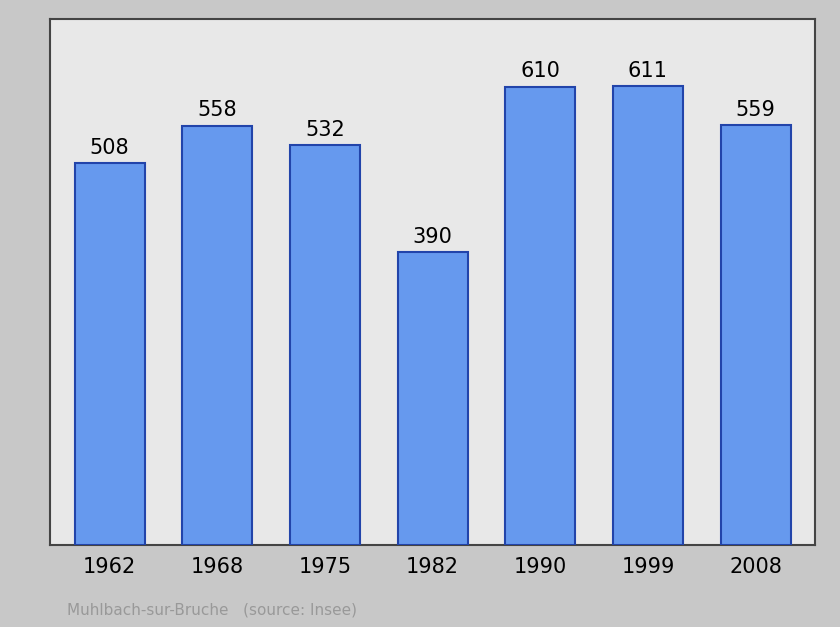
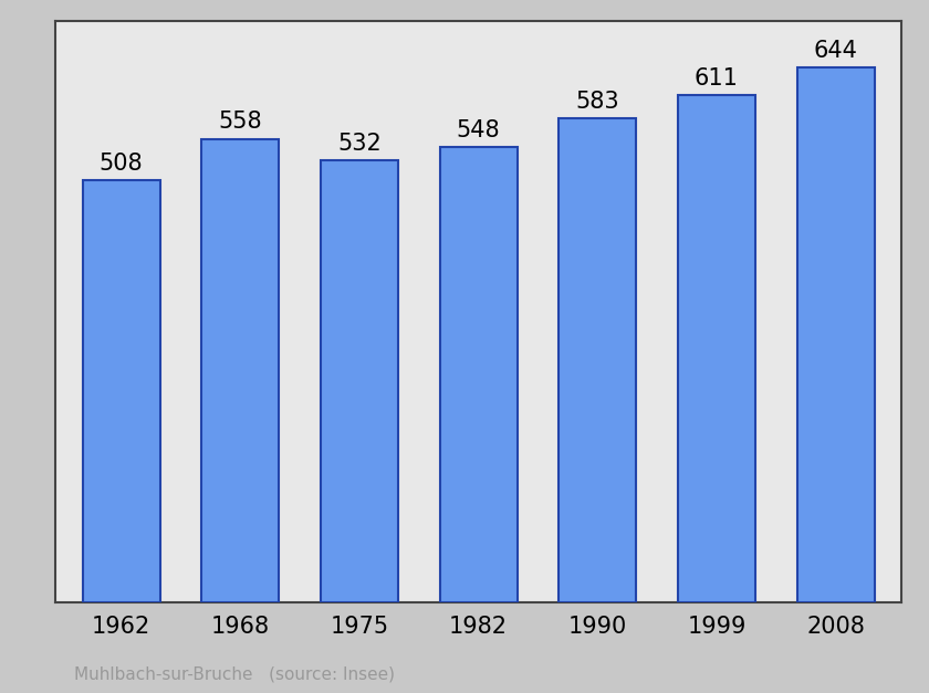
1982: 390 -> 548
1990: 610 -> 583
2008: 559 -> 644
